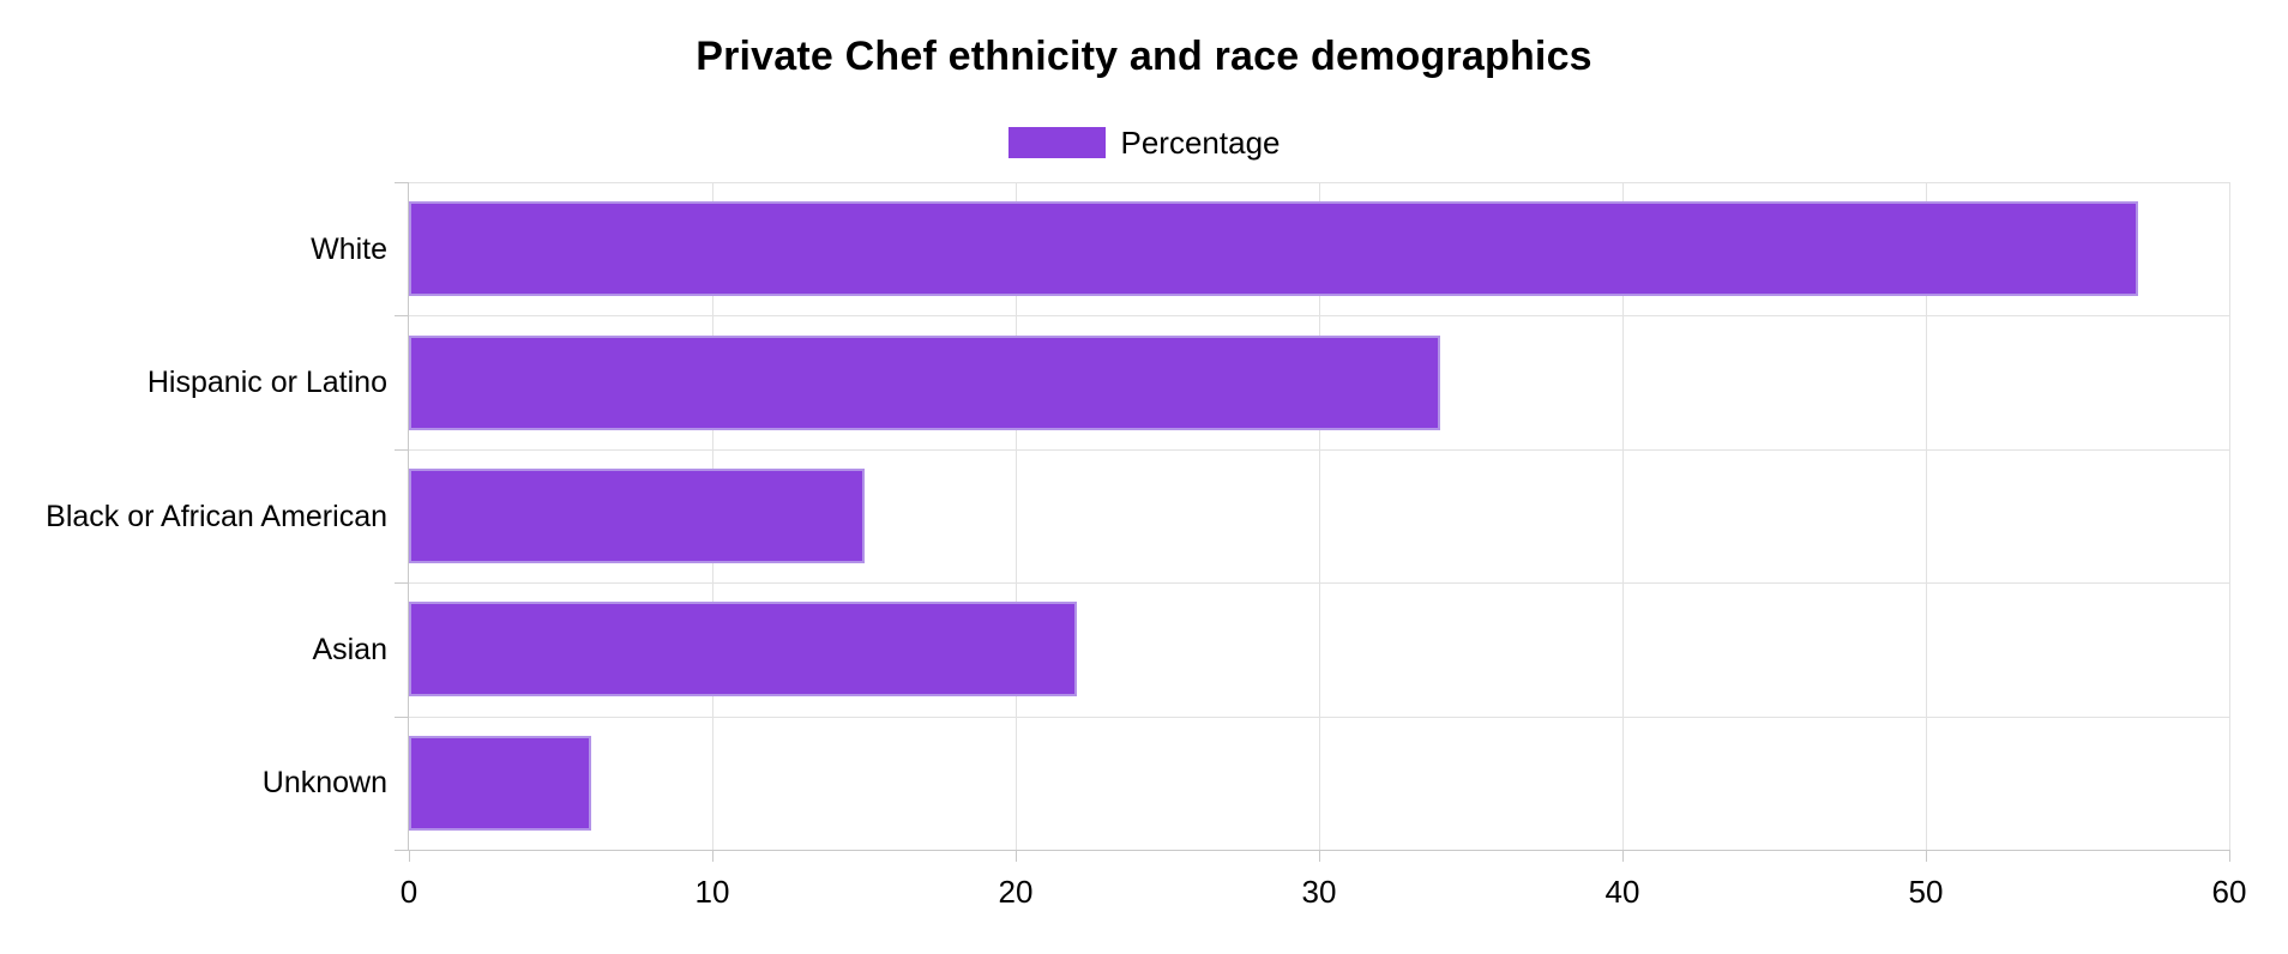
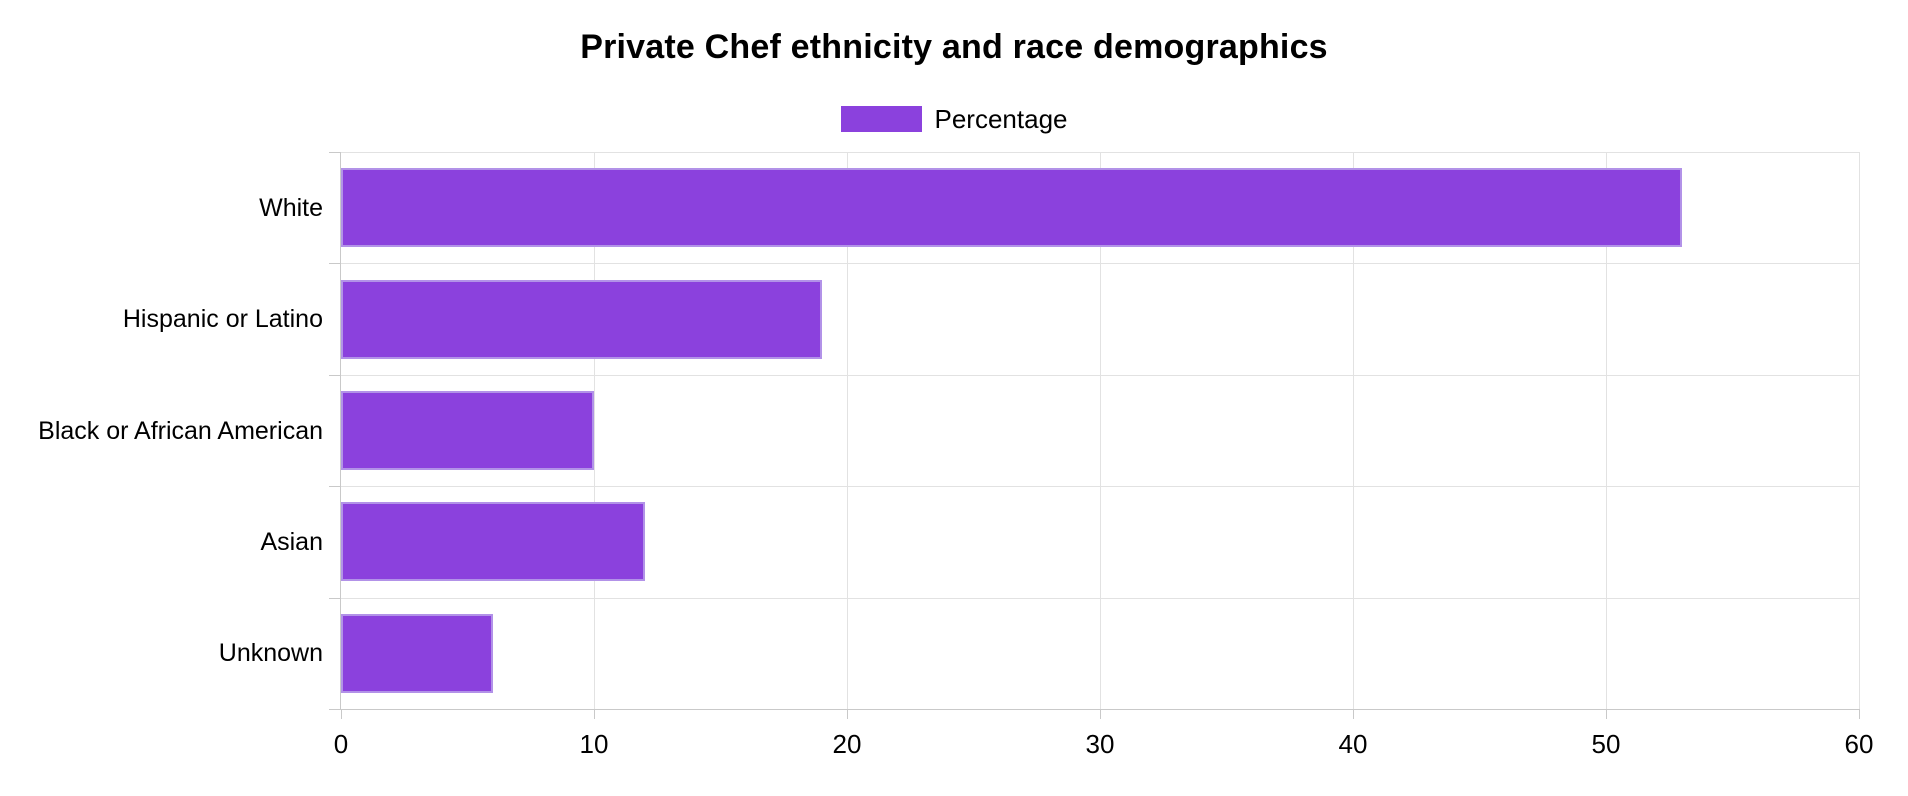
White: 57 -> 53
Hispanic or Latino: 34 -> 19
Black or African American: 15 -> 10
Asian: 22 -> 12
